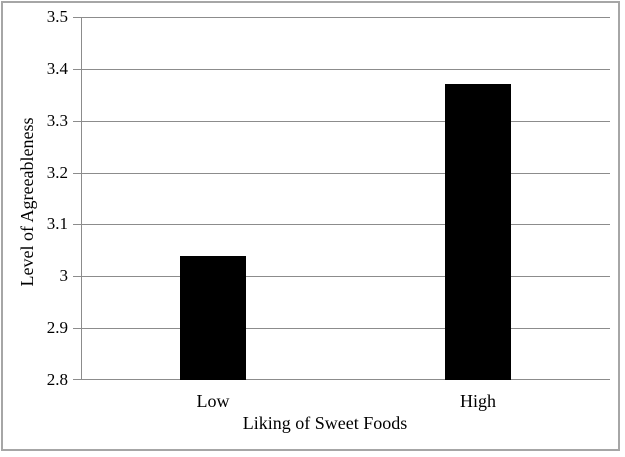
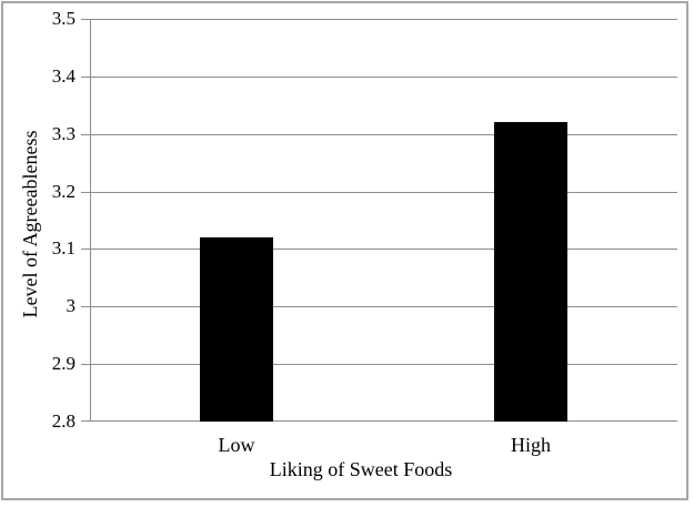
Low: 3.04 -> 3.12
High: 3.37 -> 3.32
